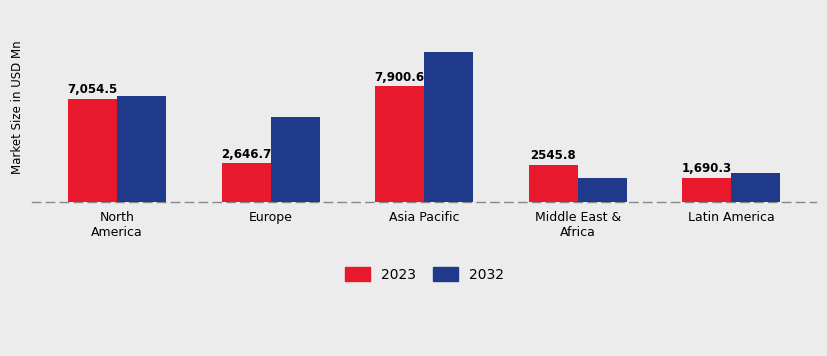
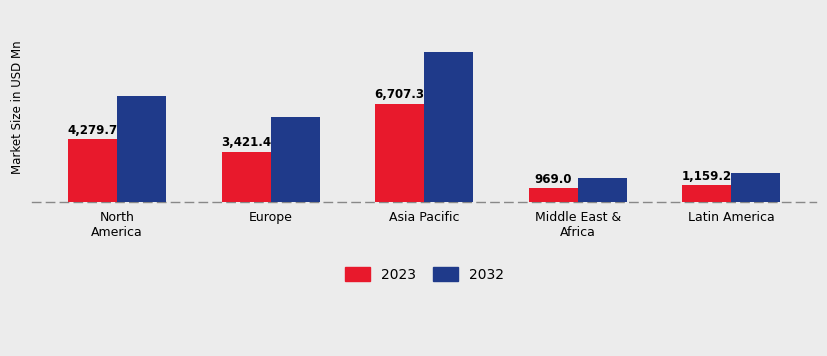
2023/North America: 7,054.5 -> 4,279.7
2023/Europe: 2,646.7 -> 3,421.4
2023/Asia Pacific: 7,900.6 -> 6,707.3
2023/Middle East & Africa: 2545.8 -> 969.0
2023/Latin America: 1,690.3 -> 1,159.2
